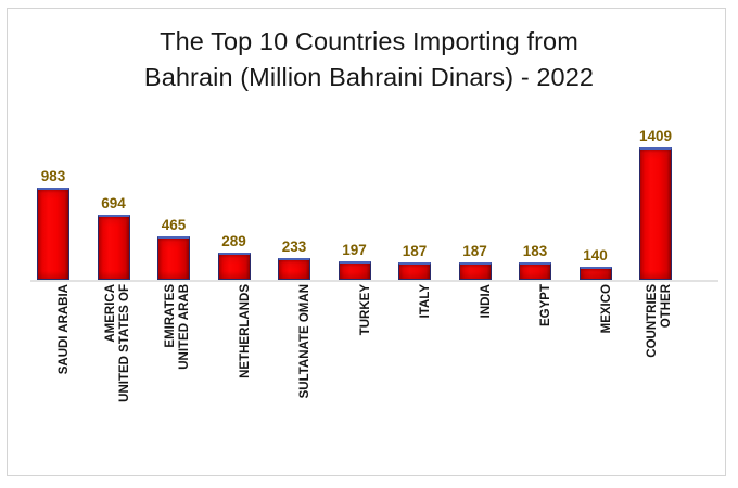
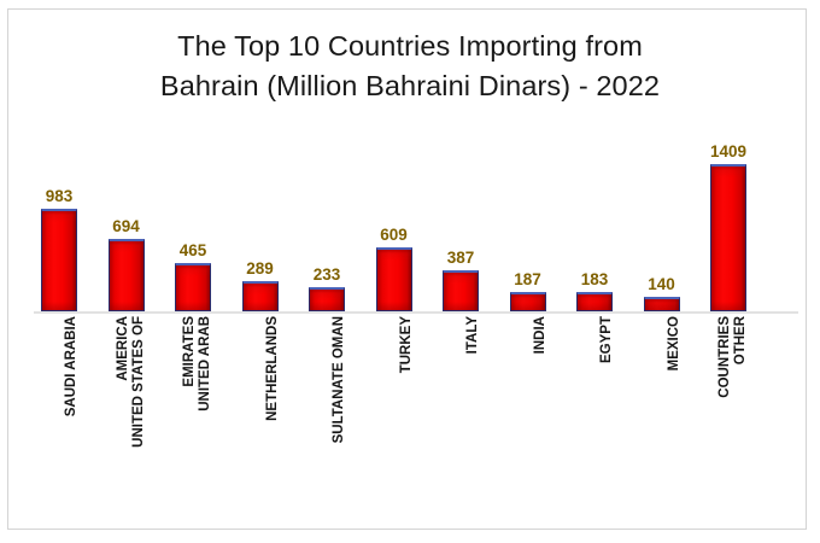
TURKEY: 197 -> 609
ITALY: 187 -> 387
